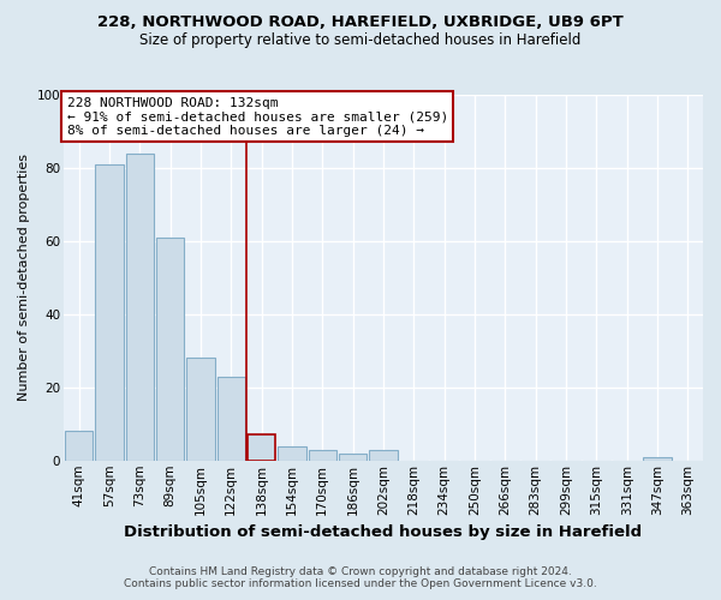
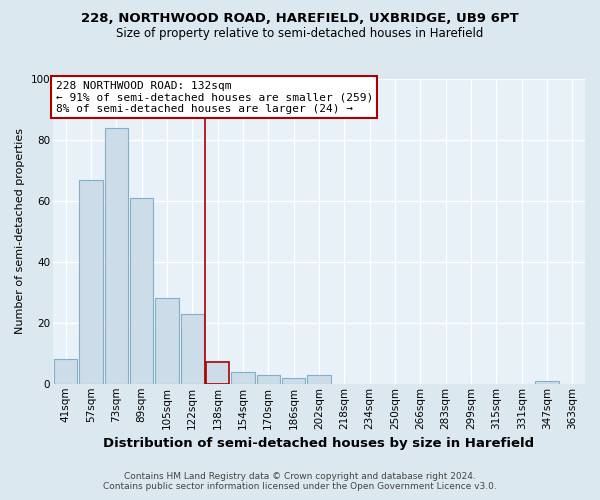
57sqm: 81 -> 67
